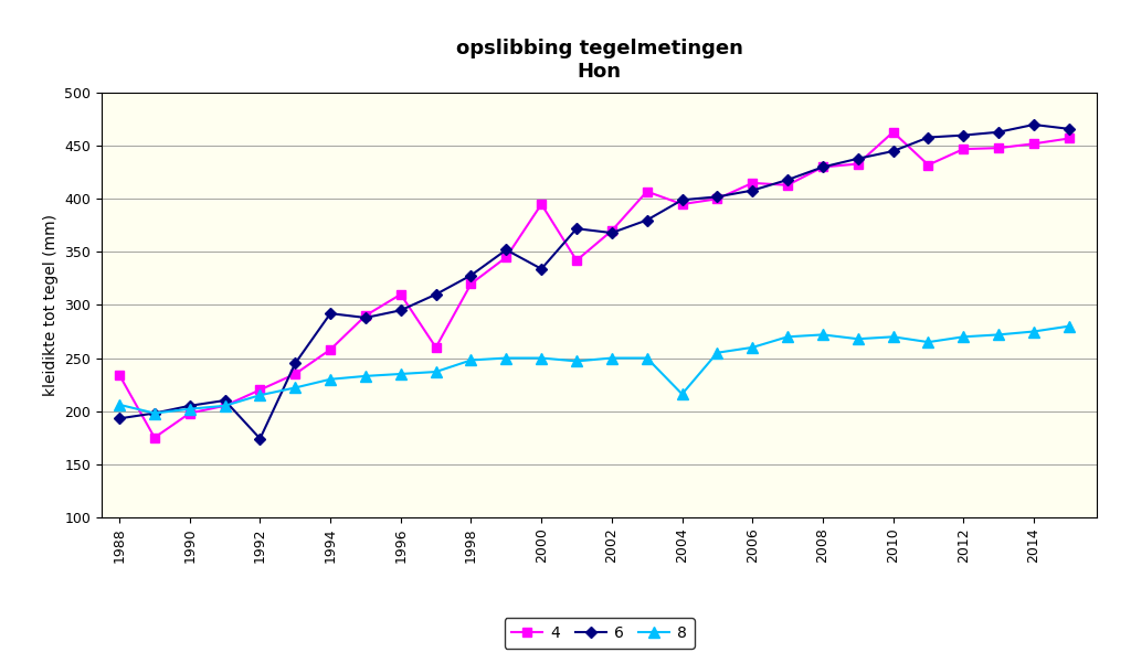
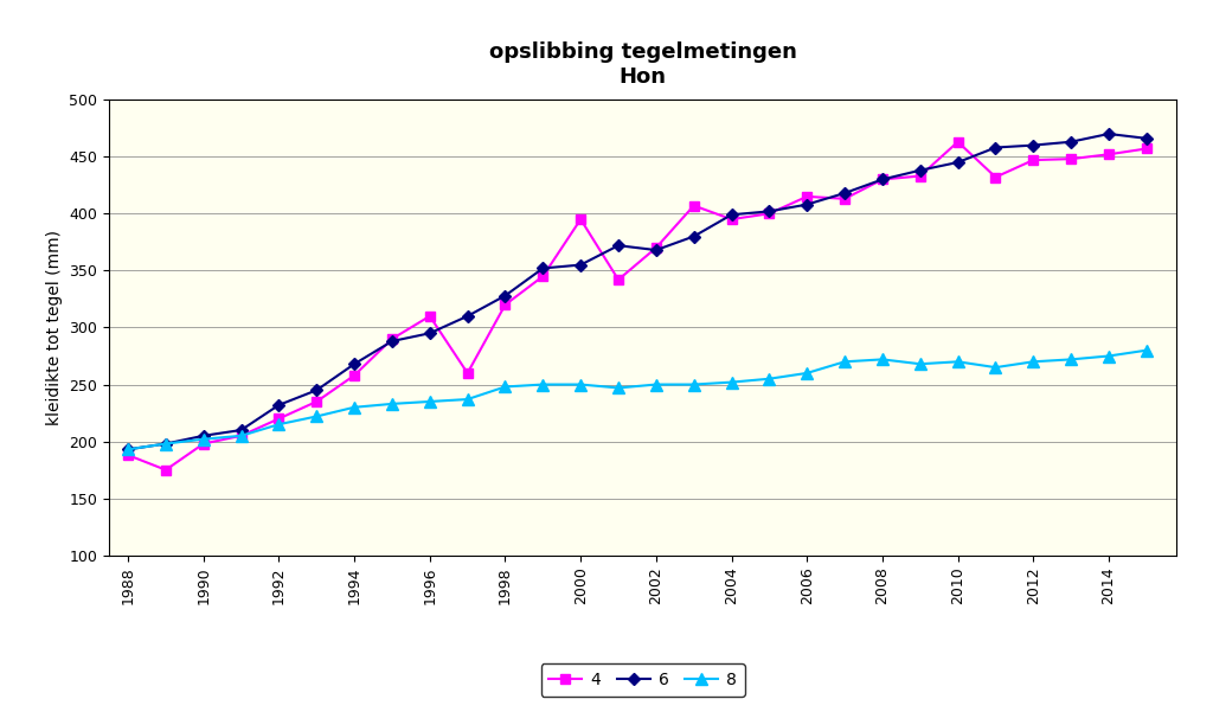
4/1988: 234 -> 188
8/1988: 206 -> 193
6/1992: 174 -> 232
6/1994: 292 -> 268
6/2000: 334 -> 355
8/2004: 216 -> 252
